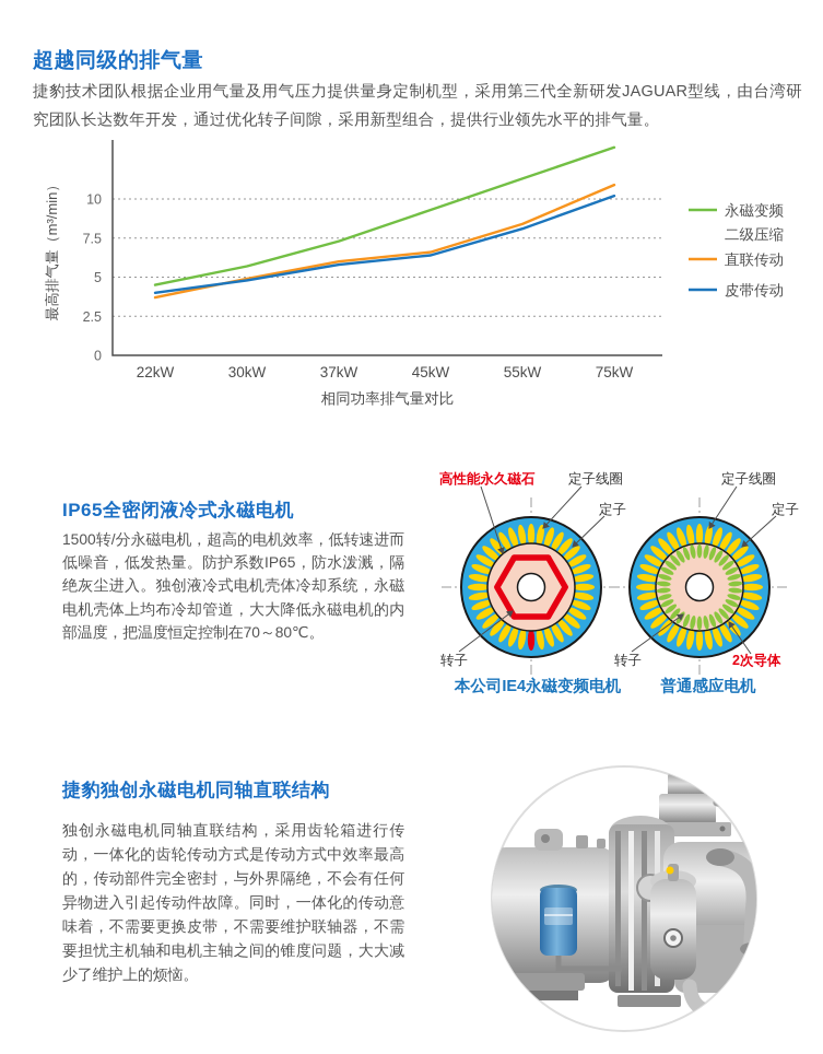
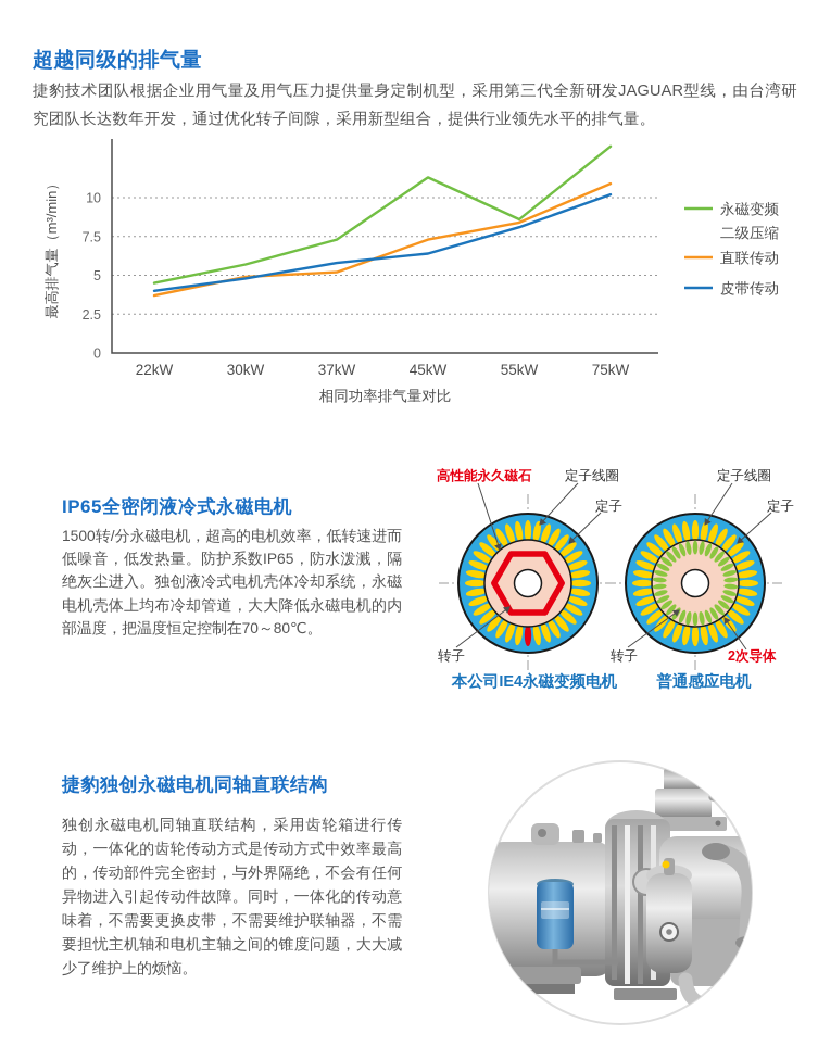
直联传动/37kW: 6.0 -> 5.2
永磁变频二级压缩/45kW: 9.3 -> 11.3
直联传动/45kW: 6.6 -> 7.3
永磁变频二级压缩/55kW: 11.3 -> 8.6
